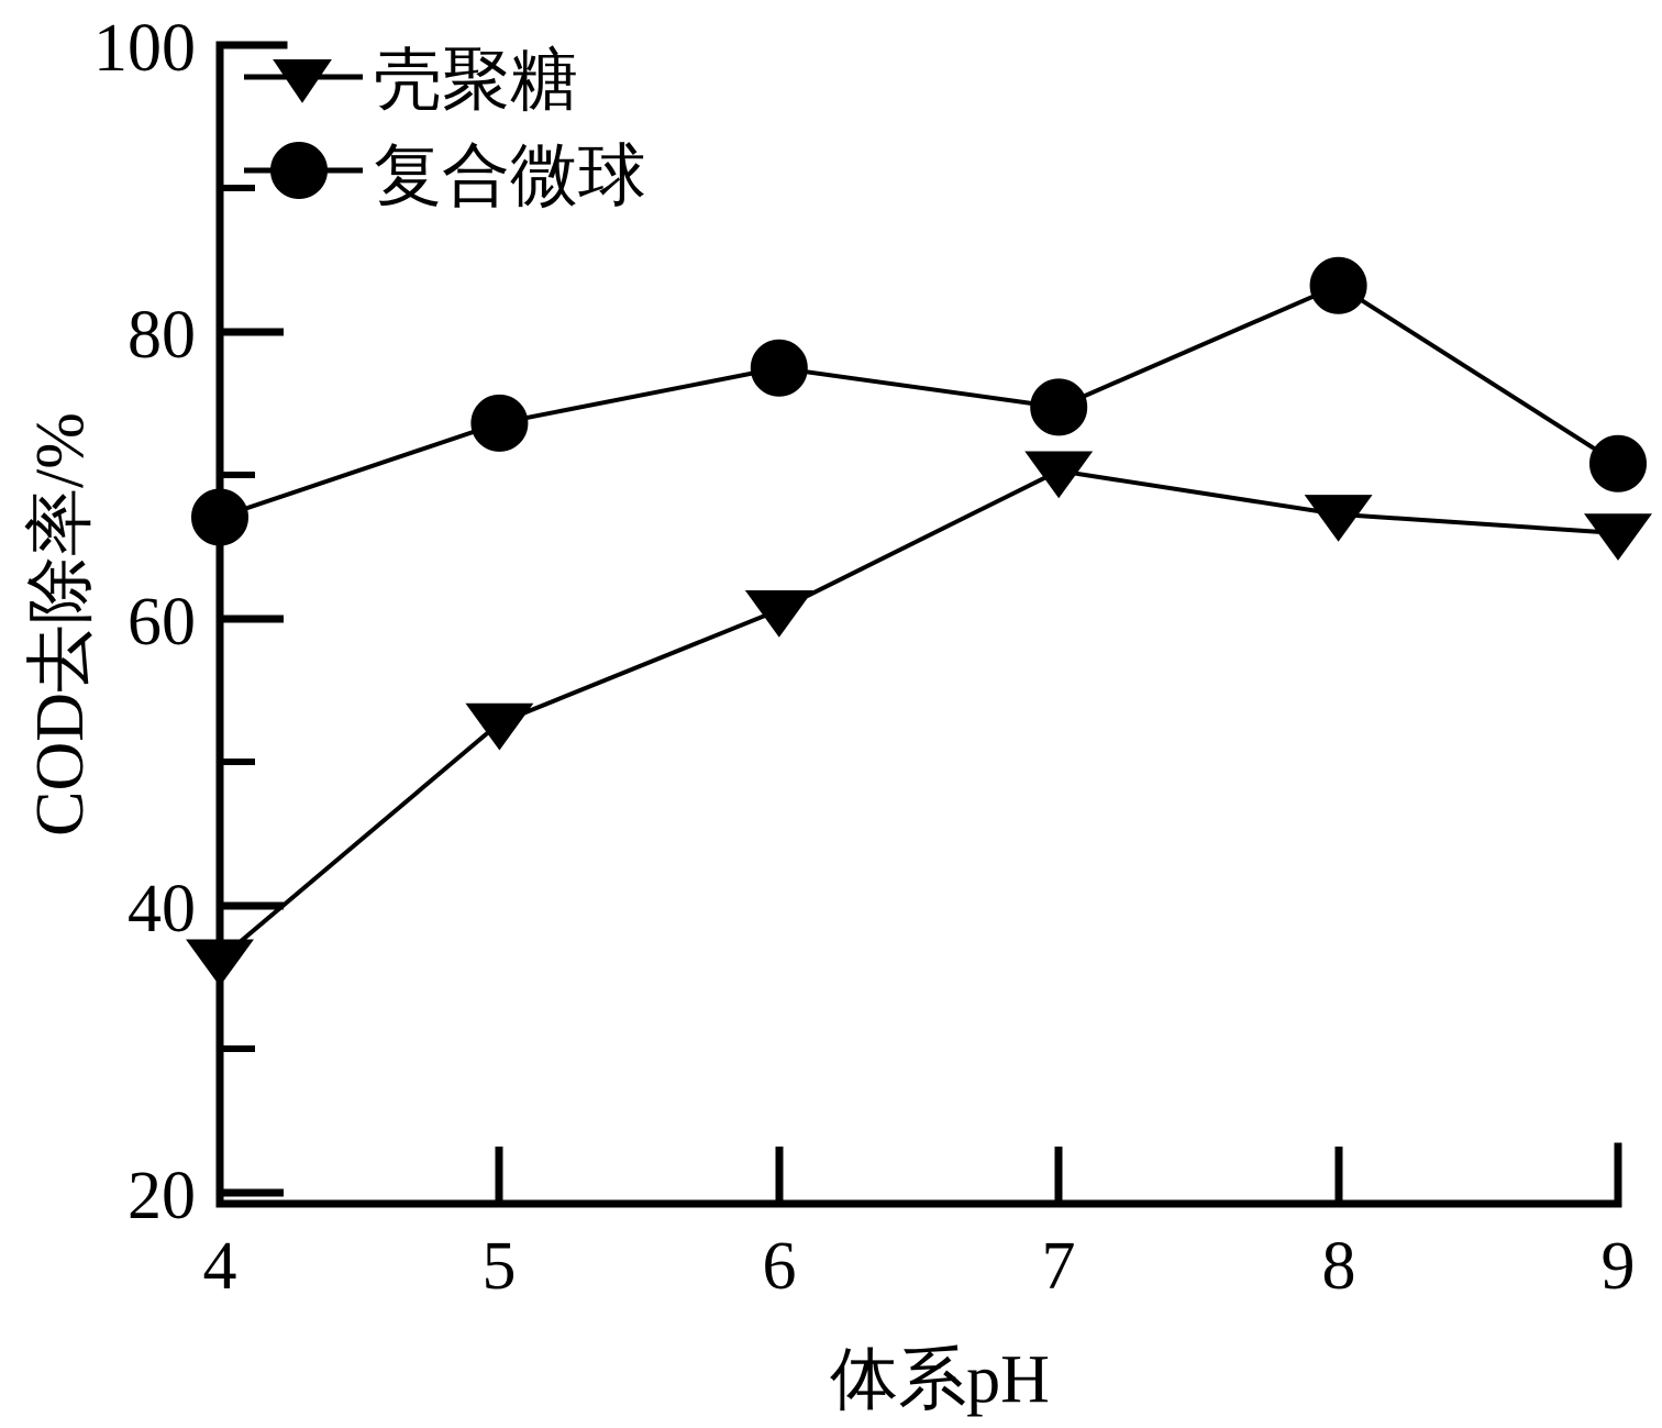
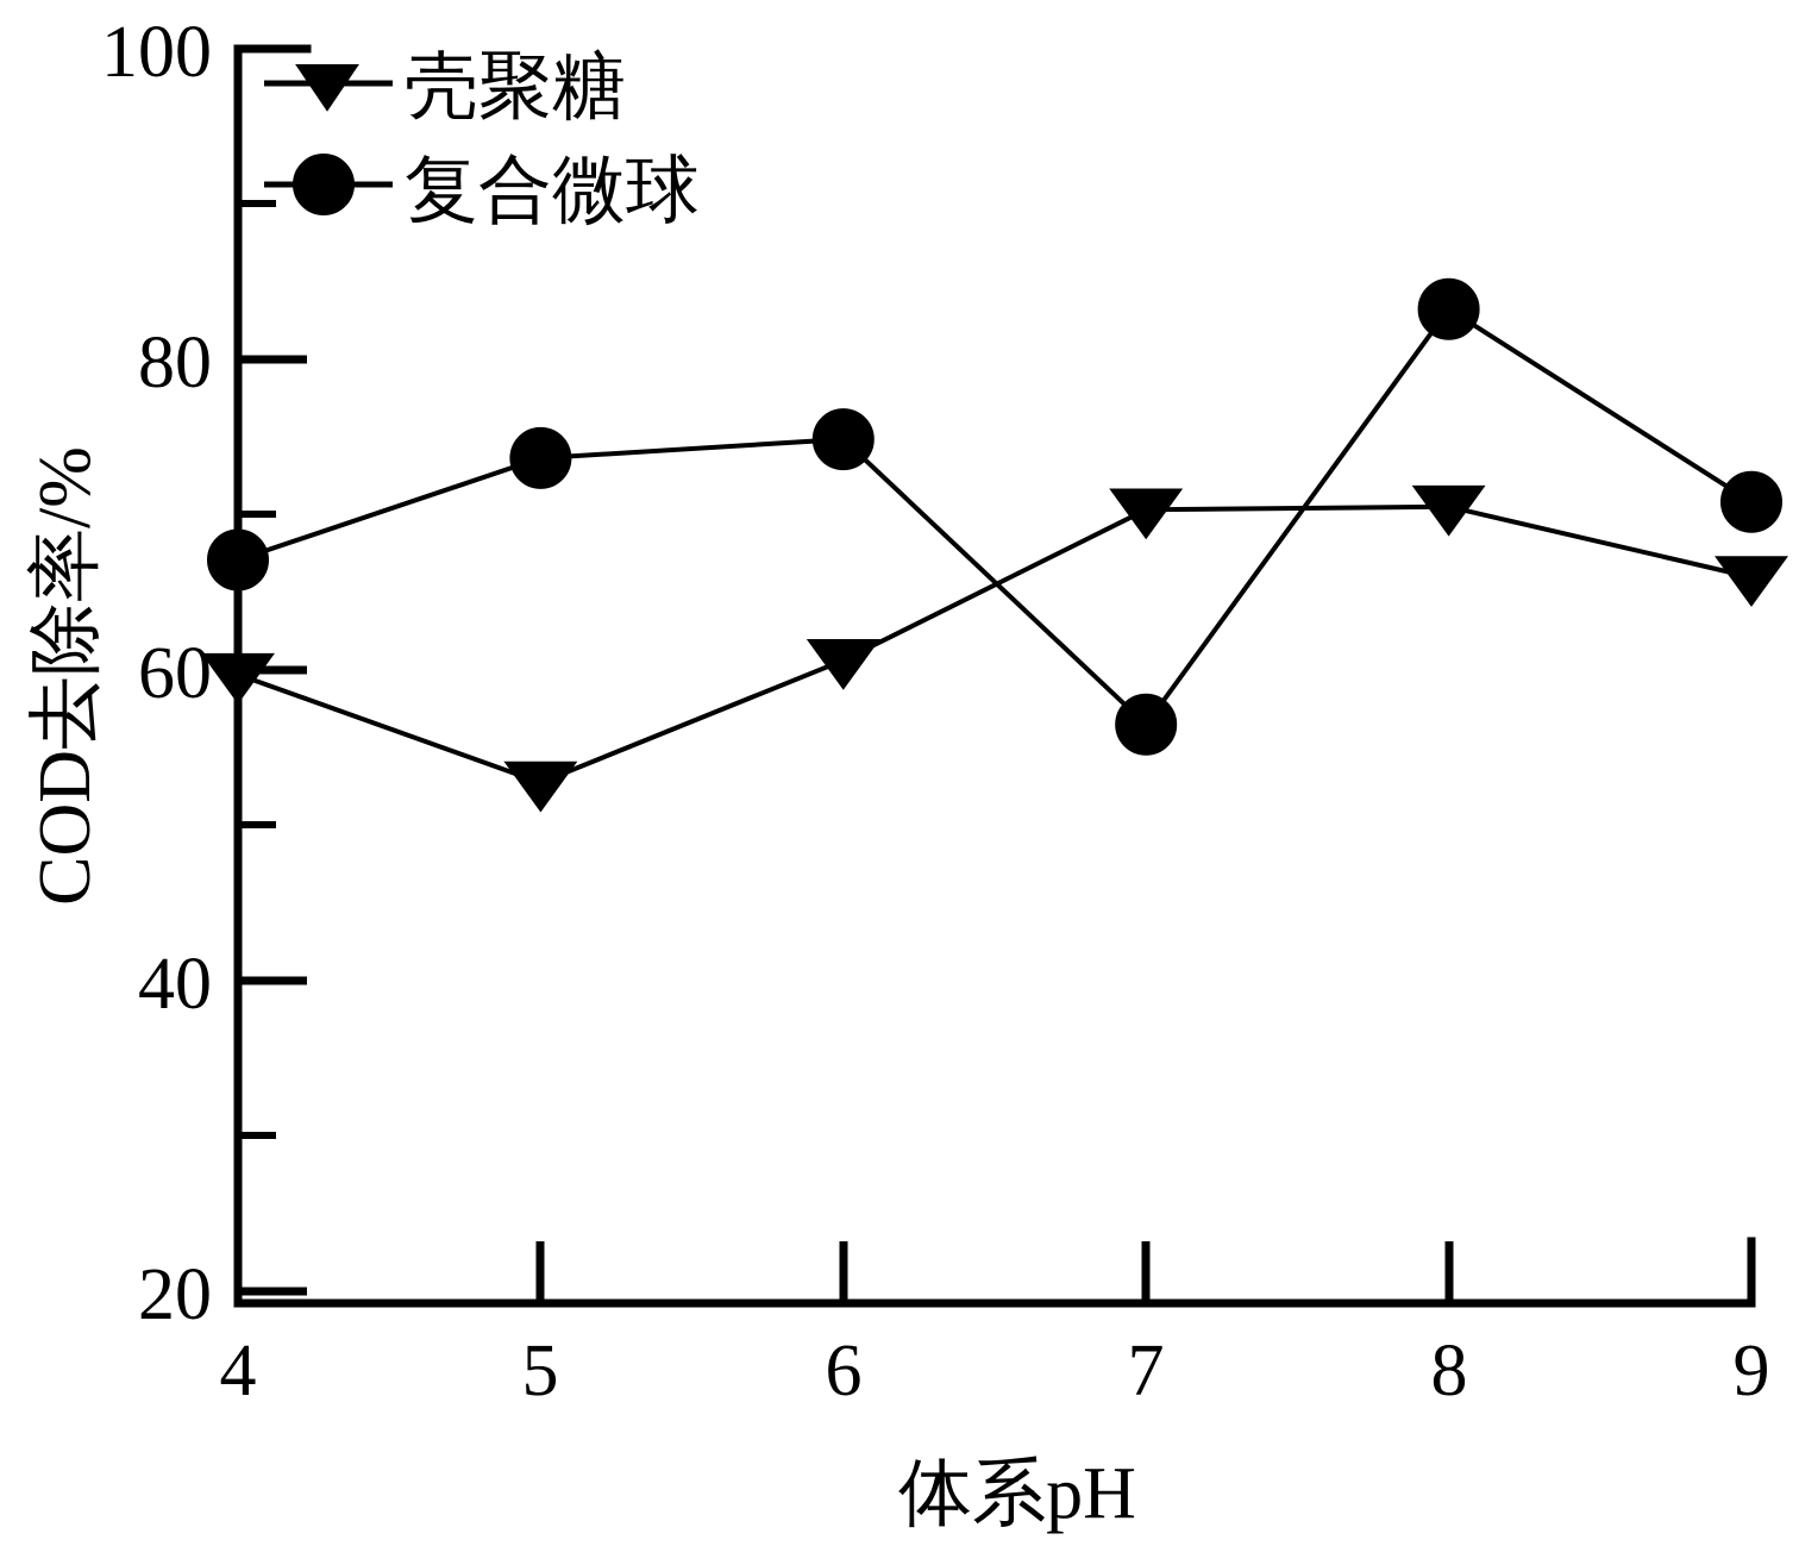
壳聚糖/4: 36.9 -> 60.1
复合微球/6: 77.7 -> 75.1
复合微球/7: 75.0 -> 56.9
壳聚糖/8: 67.6 -> 70.8
